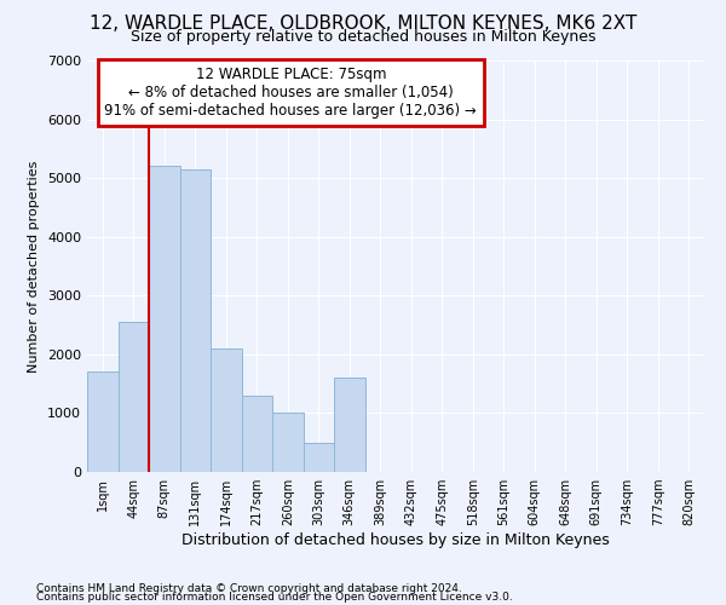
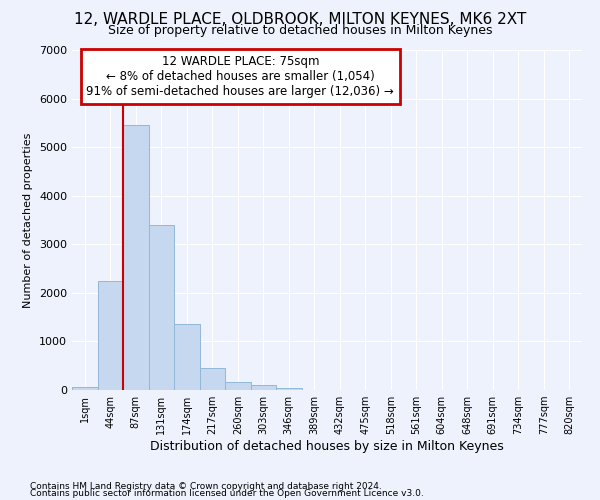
1sqm: 1700 -> 70
44sqm: 2550 -> 2250
87sqm: 5200 -> 5450
131sqm: 5150 -> 3400
174sqm: 2100 -> 1350
217sqm: 1300 -> 450
260sqm: 1000 -> 180
303sqm: 500 -> 100
346sqm: 1600 -> 50
